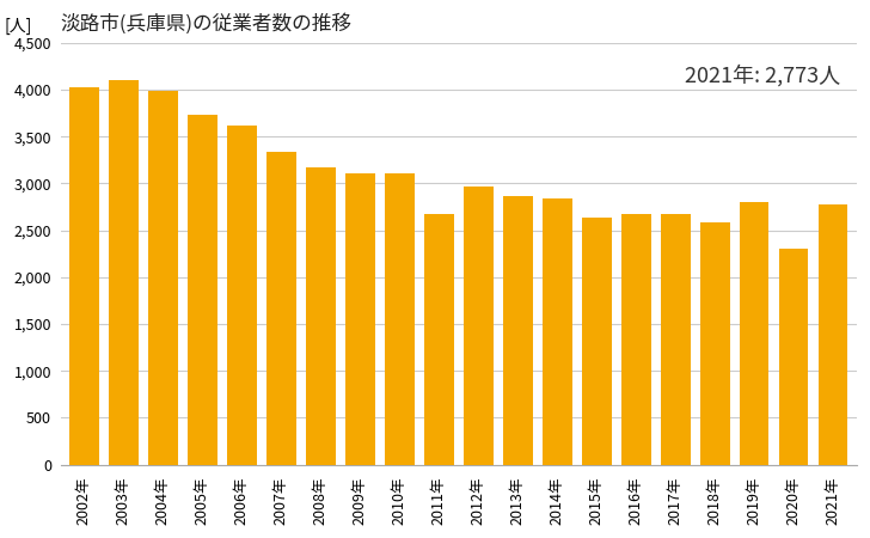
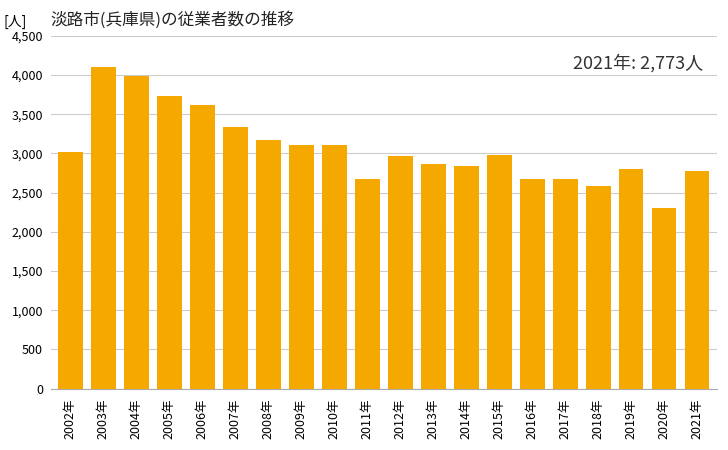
2002年: 4,020 -> 3,020
2015年: 2,630 -> 2,980
